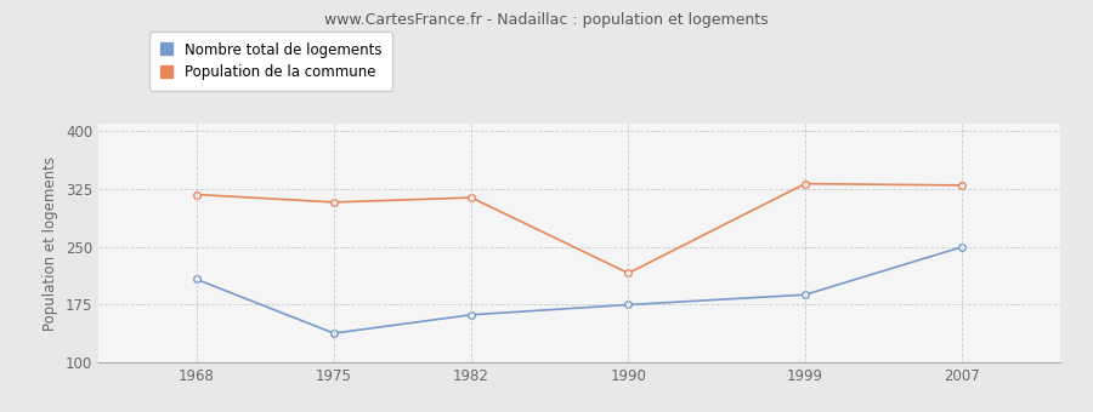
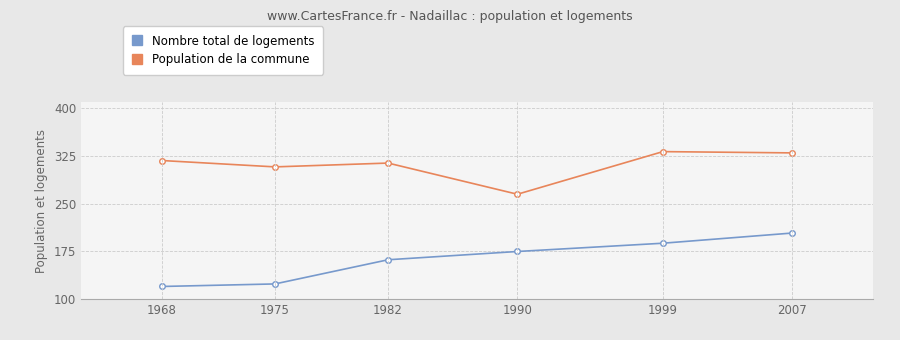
Nombre total de logements/1968: 208 -> 120
Nombre total de logements/1975: 138 -> 124
Population de la commune/1990: 216 -> 265
Nombre total de logements/2007: 250 -> 204
